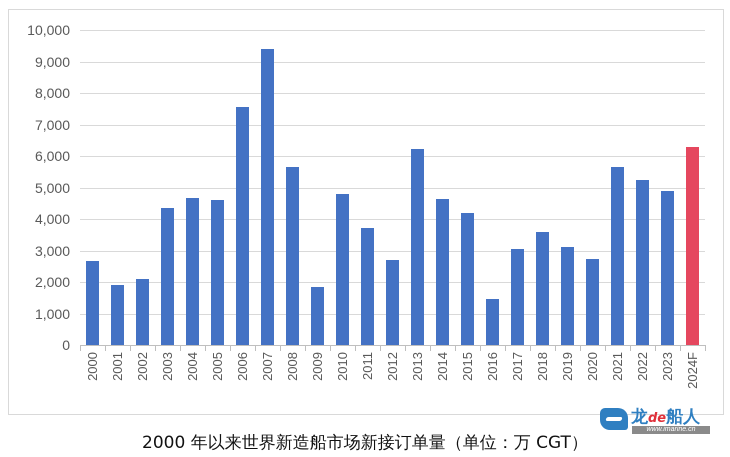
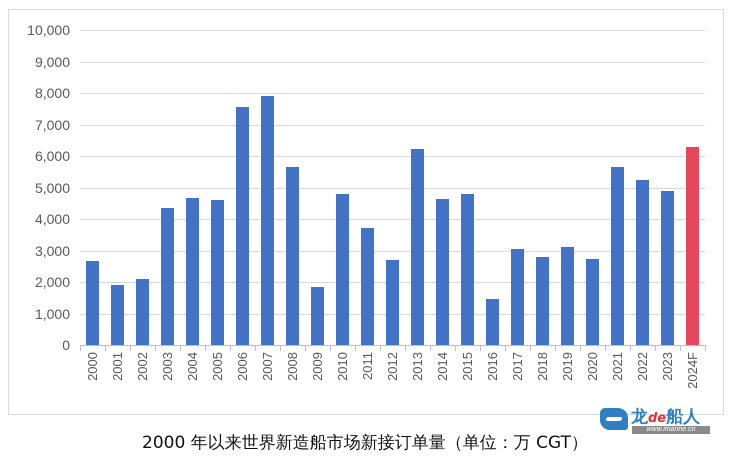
2007: 9400 -> 7900
2015: 4200 -> 4800
2018: 3600 -> 2800
